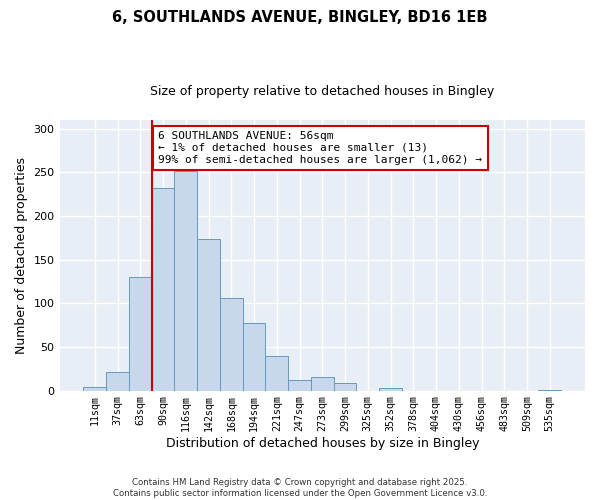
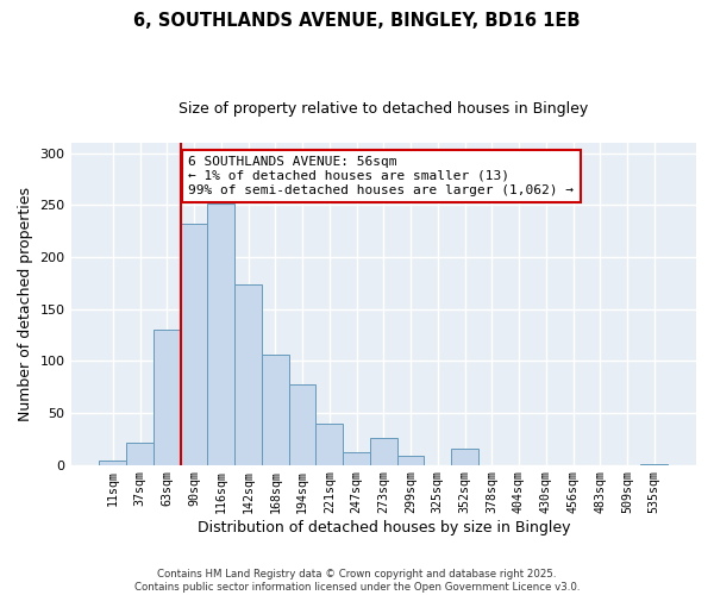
273sqm: 16 -> 26
352sqm: 3 -> 16
